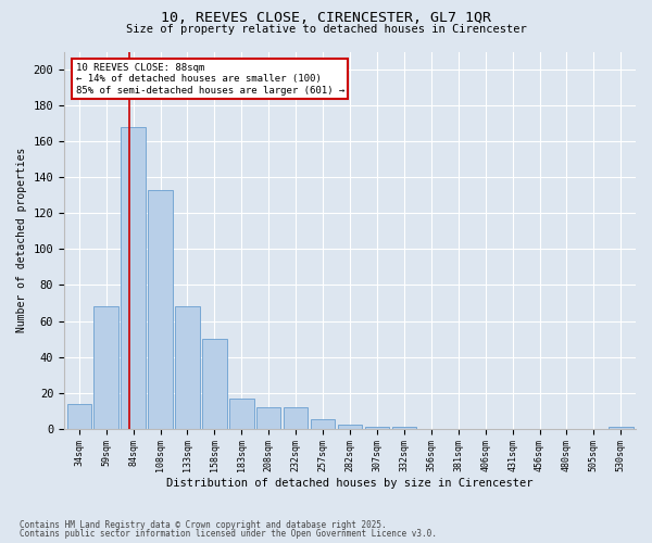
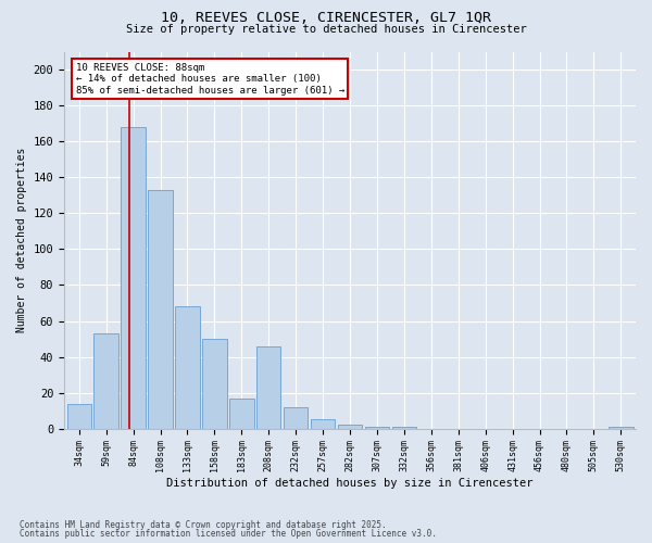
59sqm: 68 -> 53
208sqm: 12 -> 46
